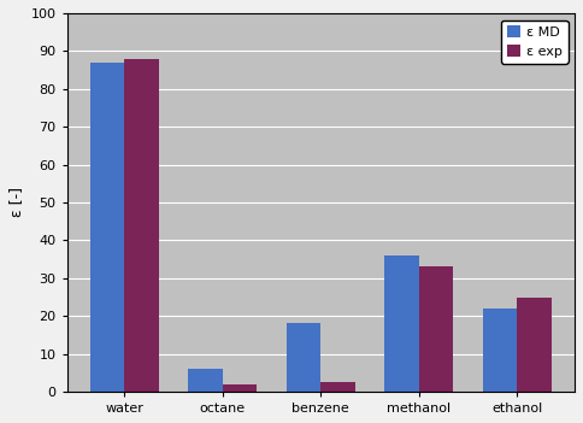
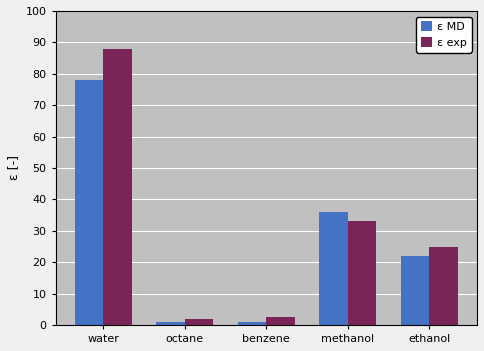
ε MD/water: 87 -> 78
ε MD/octane: 6 -> 1
ε MD/benzene: 18 -> 1
